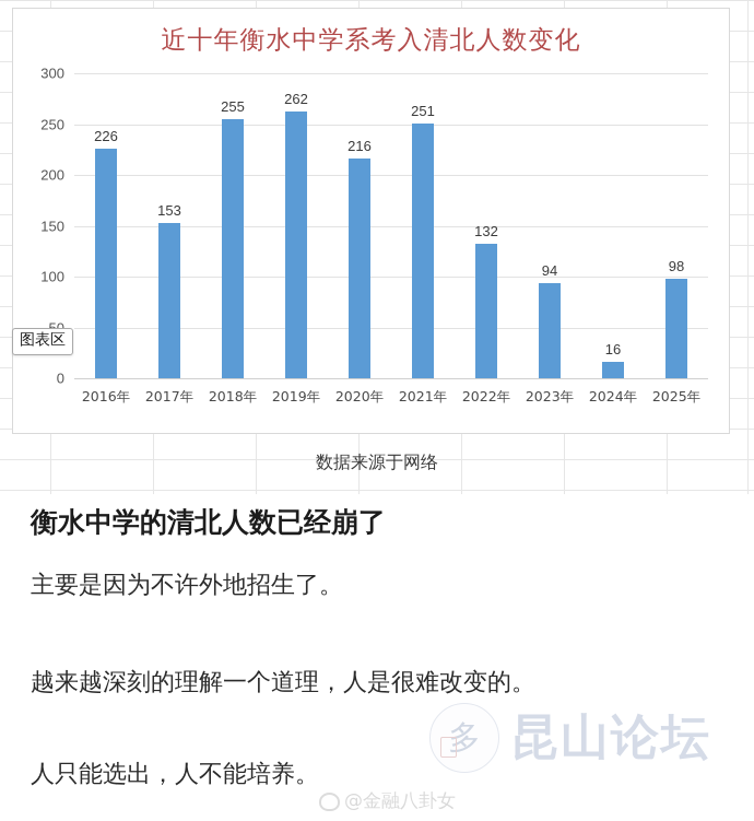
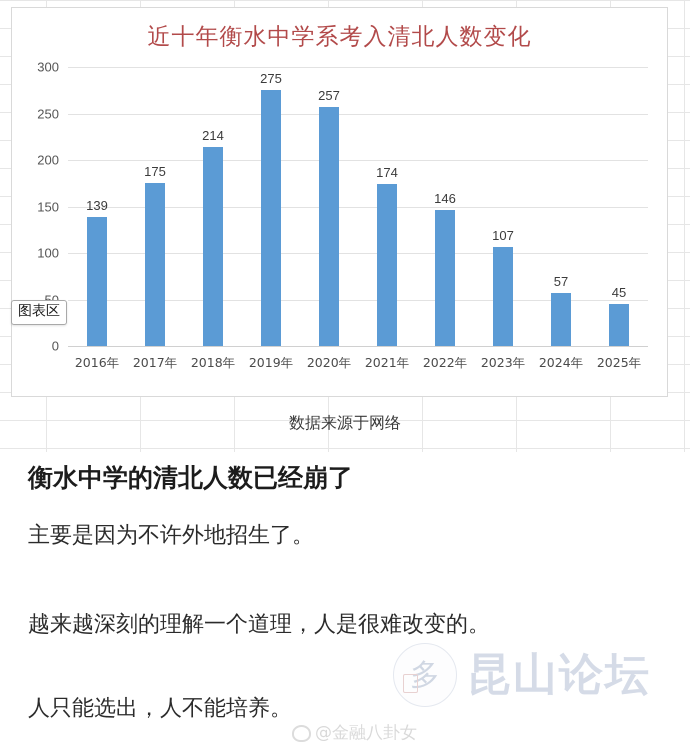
2016年: 226 -> 139
2017年: 153 -> 175
2018年: 255 -> 214
2019年: 262 -> 275
2020年: 216 -> 257
2021年: 251 -> 174
2022年: 132 -> 146
2023年: 94 -> 107
2024年: 16 -> 57
2025年: 98 -> 45
